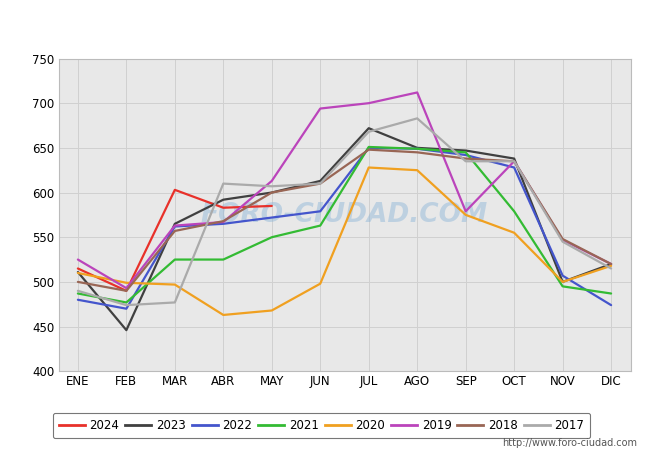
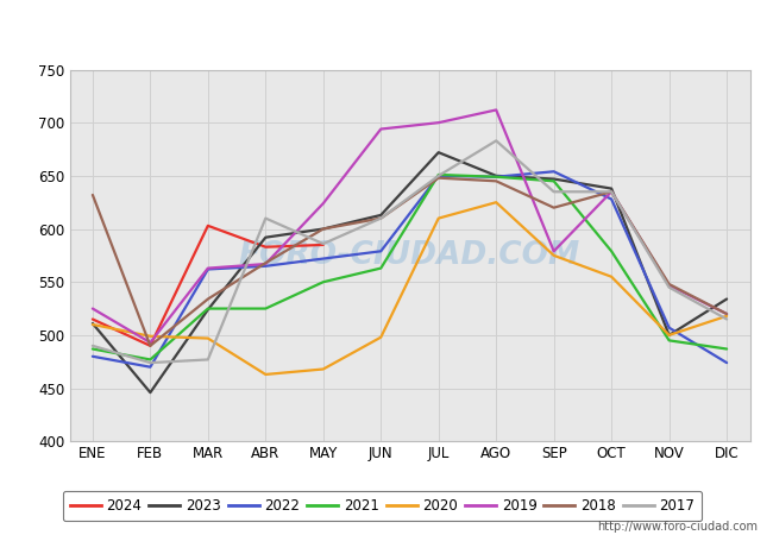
2018/ENE: 500 -> 632
2023/MAR: 565 -> 524
2018/MAR: 557 -> 534
2019/MAY: 613 -> 624
2017/MAY: 607 -> 586
2020/JUL: 628 -> 610
2017/JUL: 668 -> 650
2022/SEP: 642 -> 654
2018/SEP: 638 -> 620
2023/DIC: 520 -> 534
